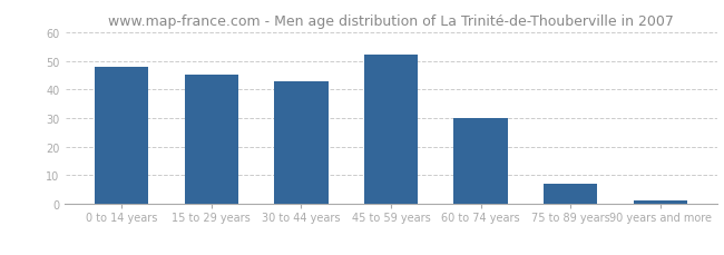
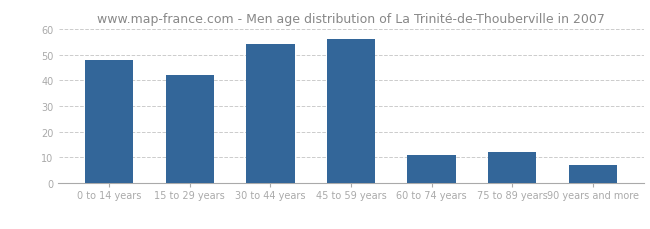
15 to 29 years: 45 -> 42
30 to 44 years: 43 -> 54
45 to 59 years: 52 -> 56
60 to 74 years: 30 -> 11
75 to 89 years: 7 -> 12
90 years and more: 1 -> 7
